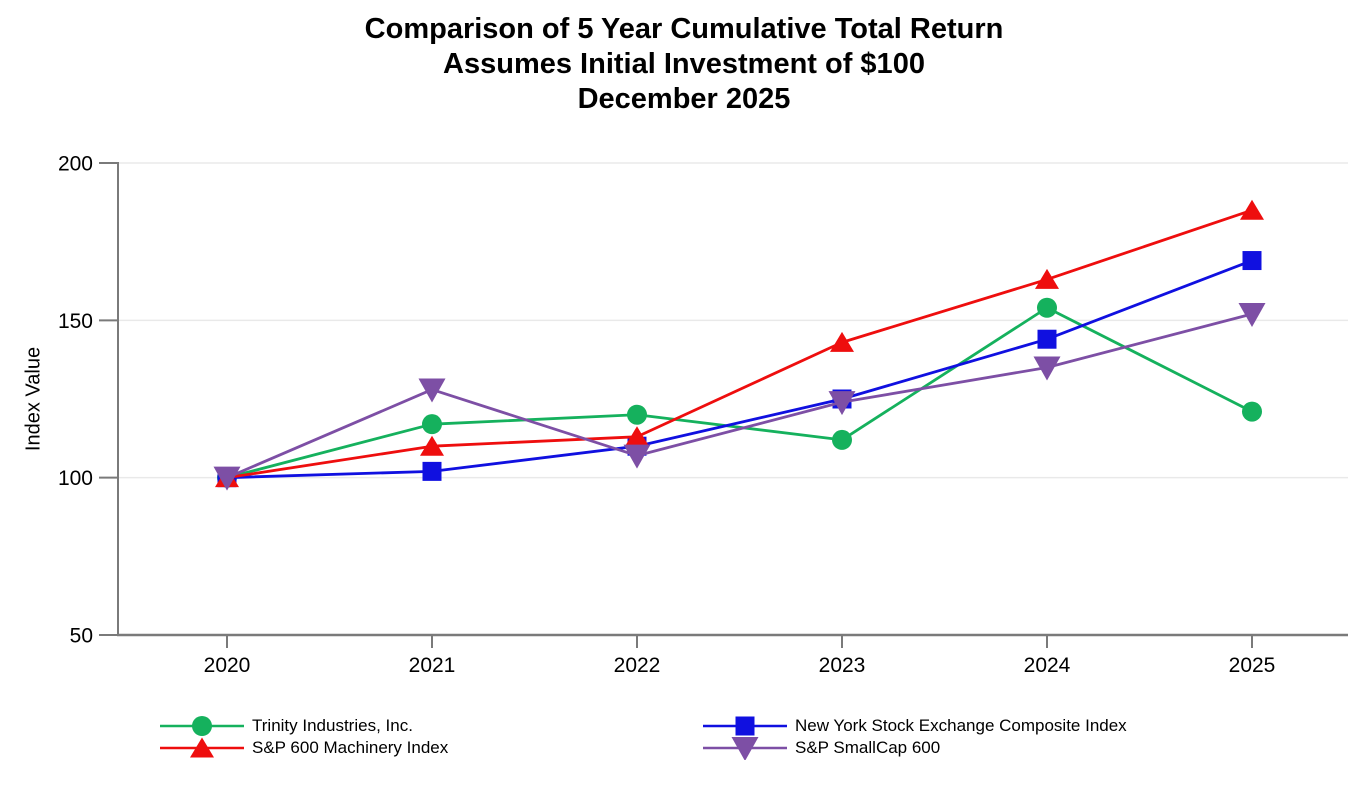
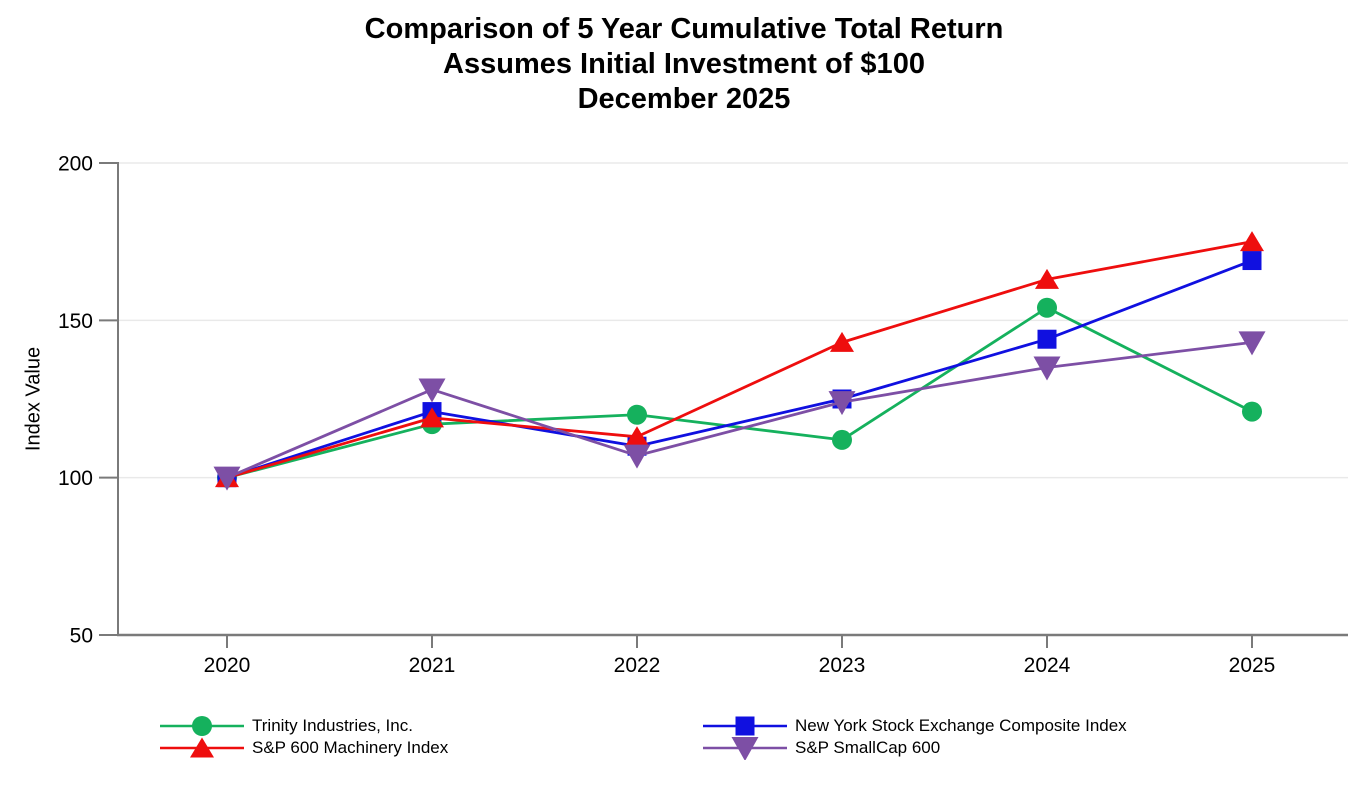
New York Stock Exchange Composite Index/2021: 102 -> 121
S&P 600 Machinery Index/2021: 110 -> 119
S&P 600 Machinery Index/2025: 185 -> 175
S&P SmallCap 600/2025: 152 -> 143
